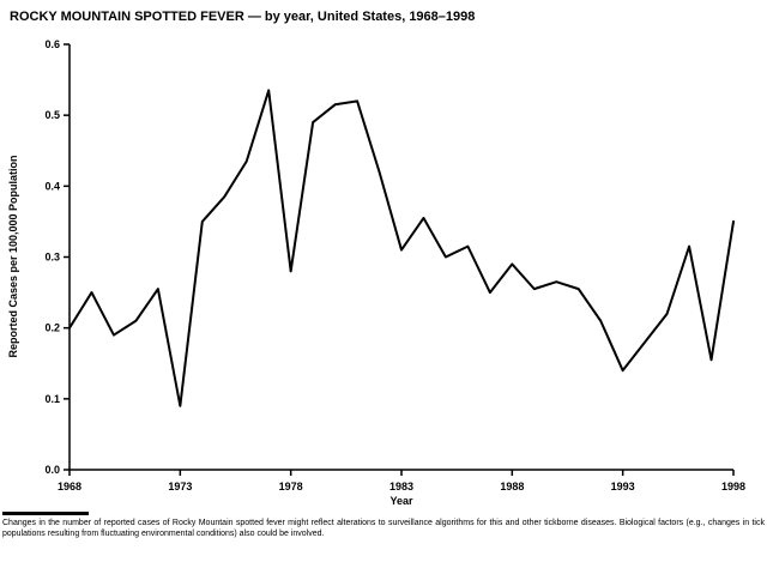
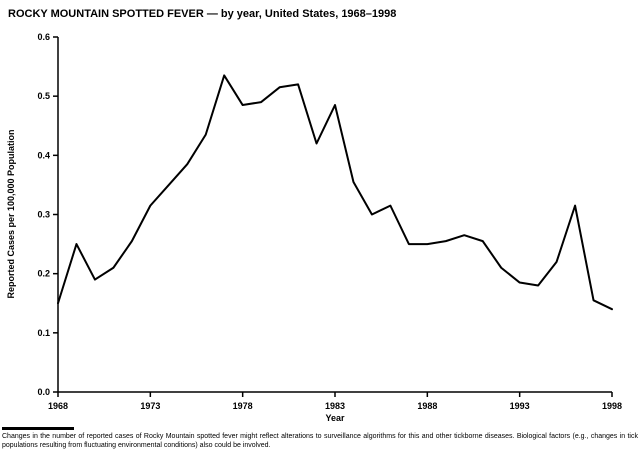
1968: 0.20 -> 0.15
1973: 0.09 -> 0.32
1978: 0.28 -> 0.48
1983: 0.31 -> 0.48
1988: 0.29 -> 0.25
1993: 0.14 -> 0.18
1998: 0.35 -> 0.14
